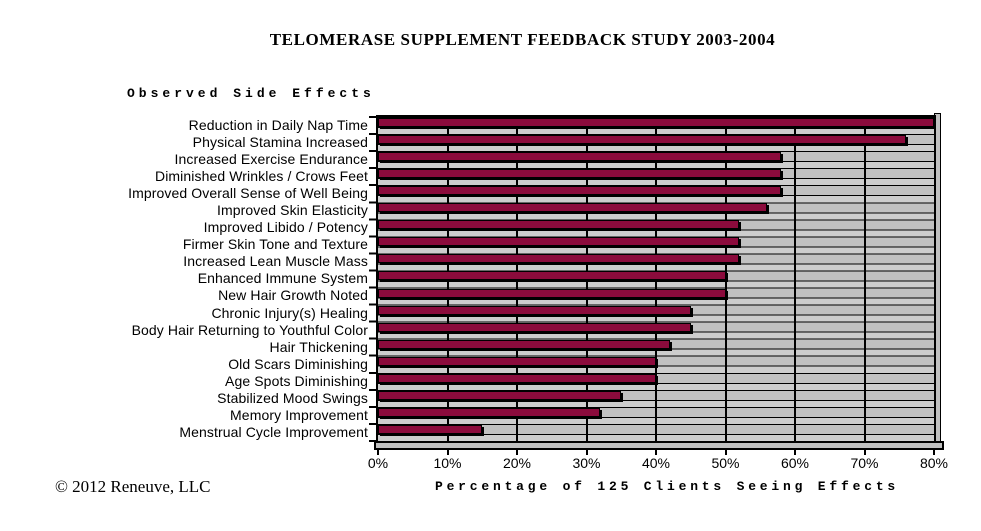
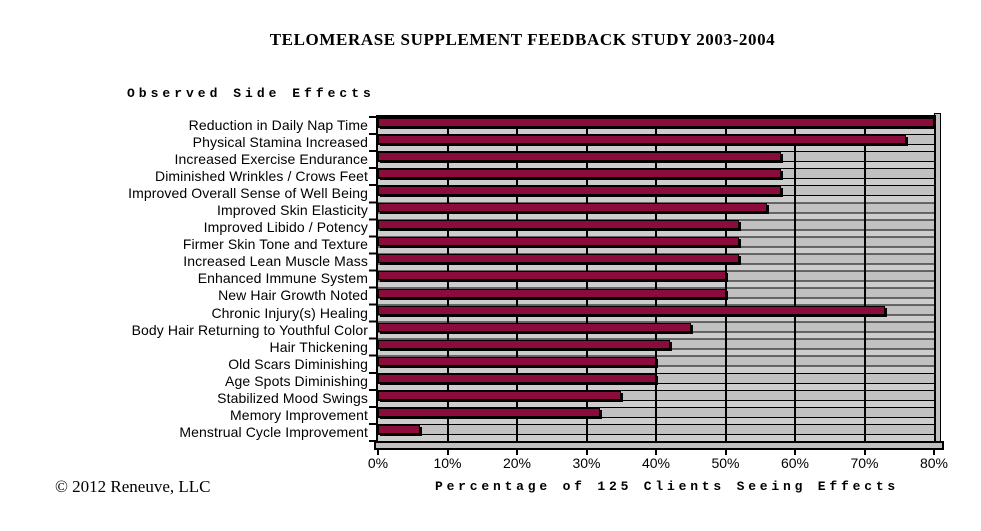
Chronic Injury(s) Healing: 45% -> 73%
Menstrual Cycle Improvement: 15% -> 6%
